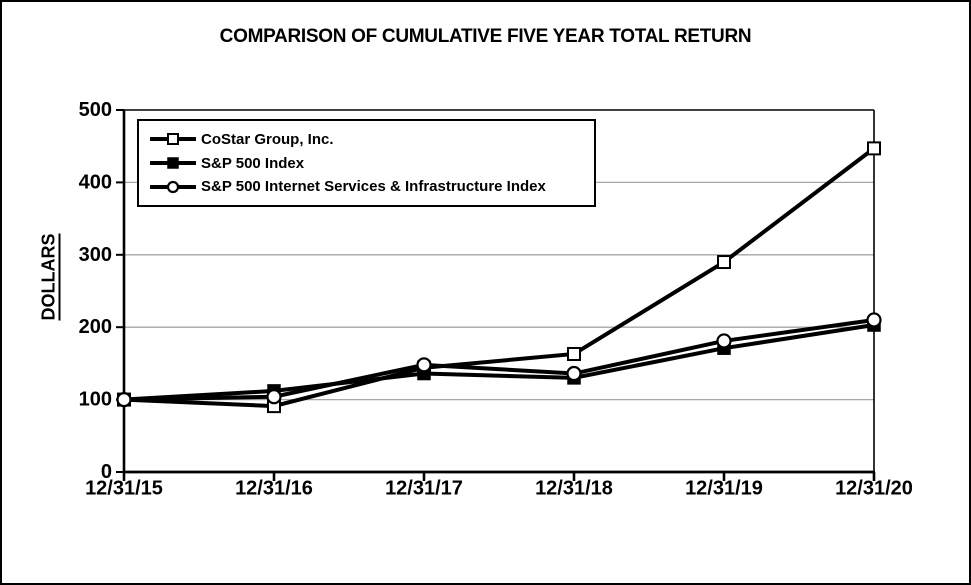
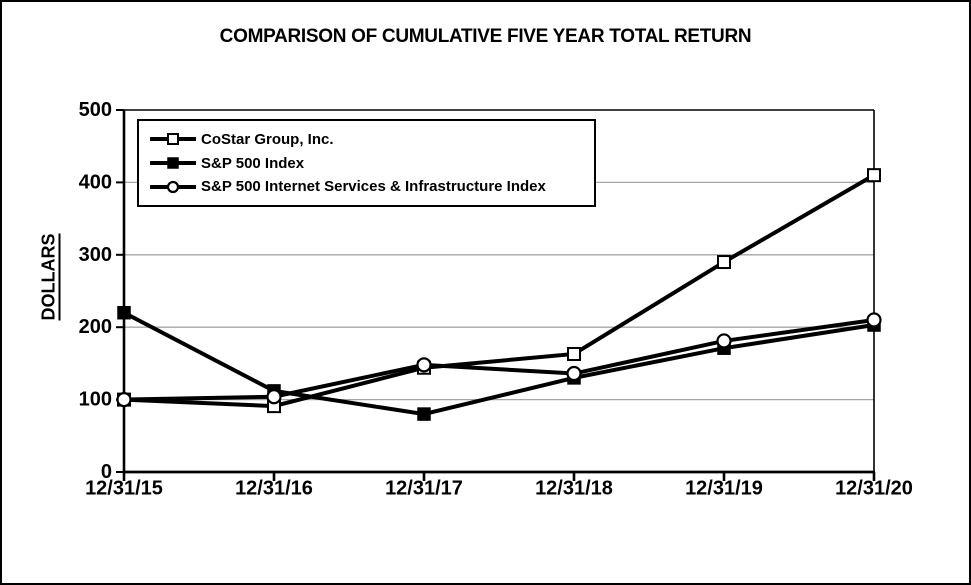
S&P 500 Index/12/31/15: 100 -> 220
S&P 500 Index/12/31/17: 140 -> 80
CoStar Group, Inc./12/31/20: 450 -> 410
